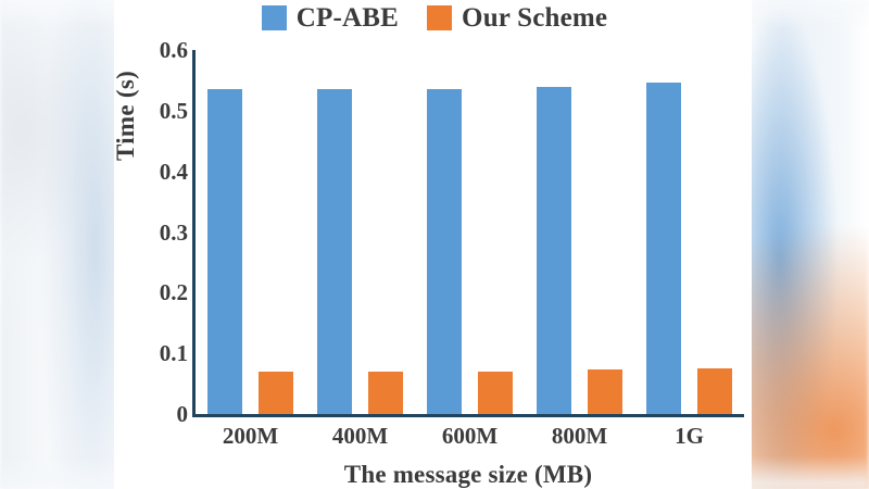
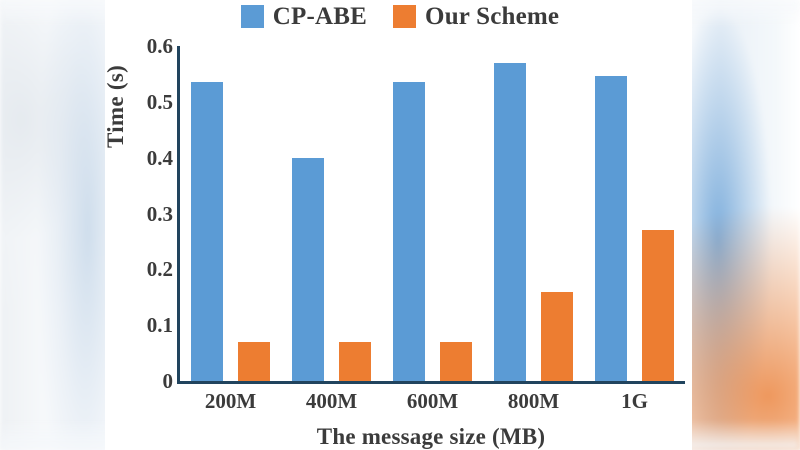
CP-ABE/400M: 0.54 -> 0.40
CP-ABE/800M: 0.54 -> 0.57
Our Scheme/800M: 0.07 -> 0.16
Our Scheme/1G: 0.08 -> 0.27
